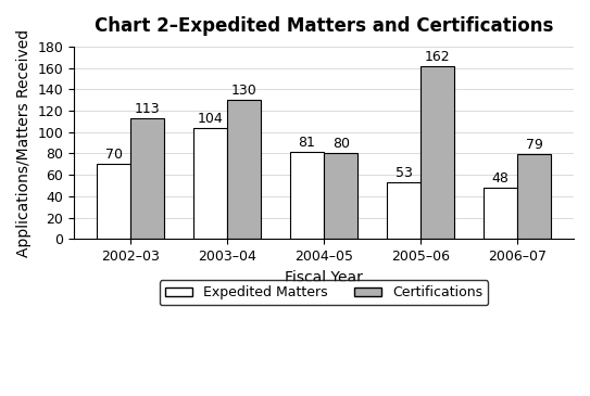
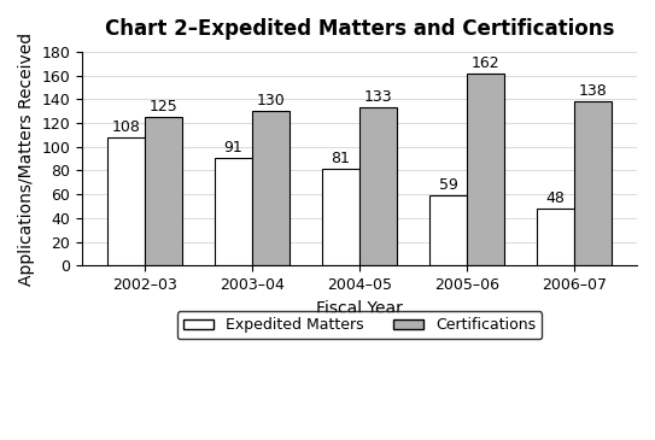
Expedited Matters/2002–03: 70 -> 108
Certifications/2002–03: 113 -> 125
Expedited Matters/2003–04: 104 -> 91
Certifications/2004–05: 80 -> 133
Expedited Matters/2005–06: 53 -> 59
Certifications/2006–07: 79 -> 138
